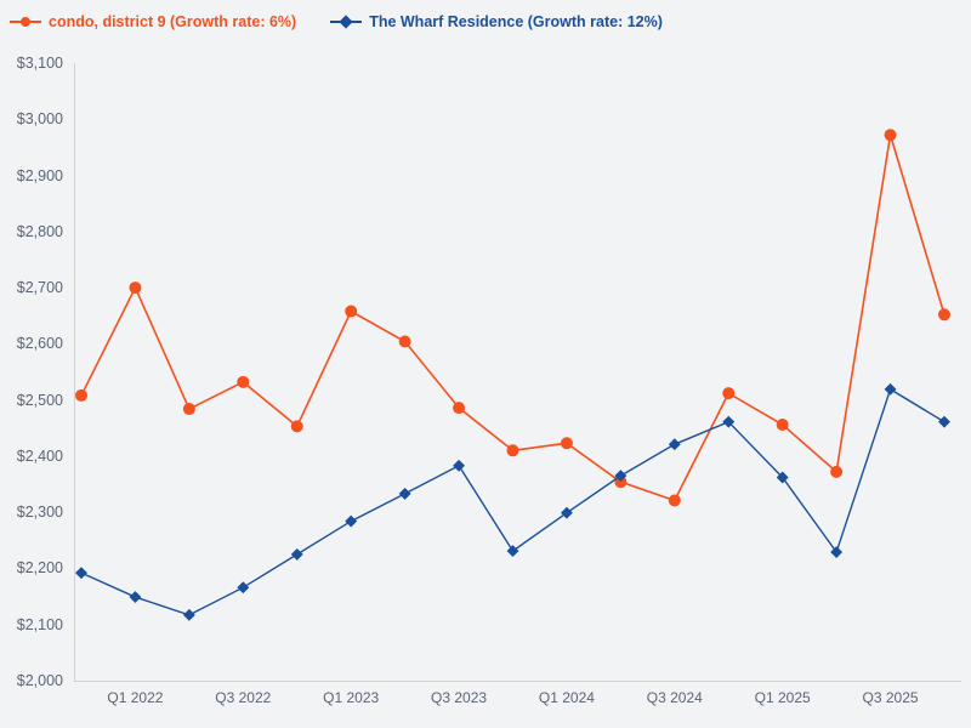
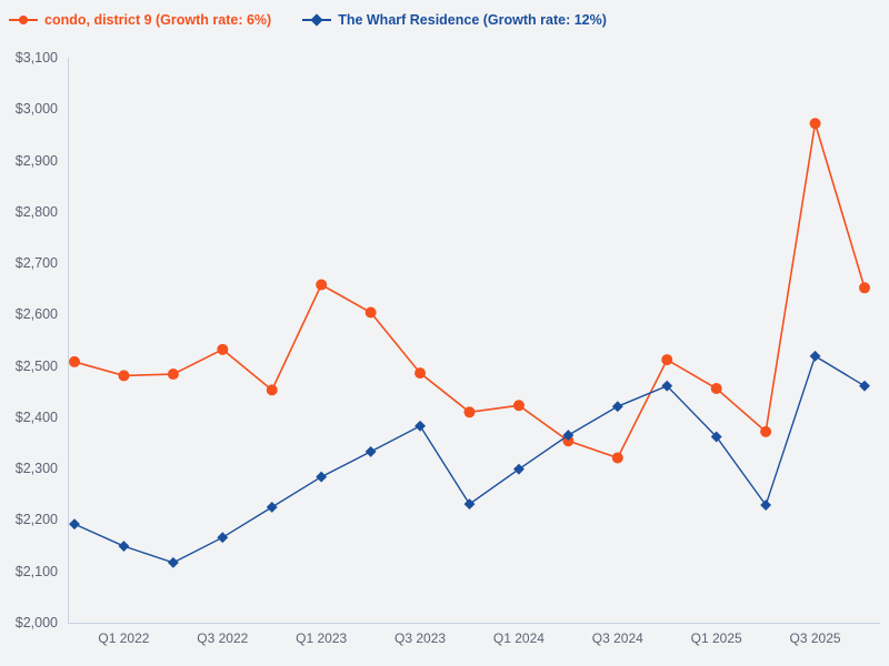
condo, district 9 (Growth rate: 6%)/Q1 2022: $2700 -> $2480
